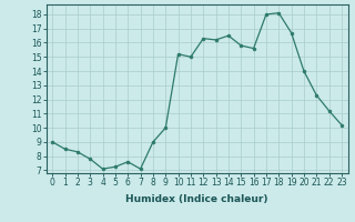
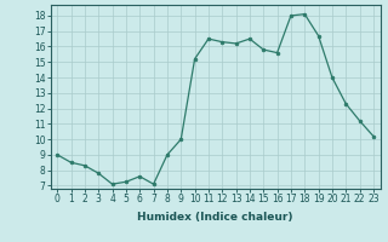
11: 15.0 -> 16.5
